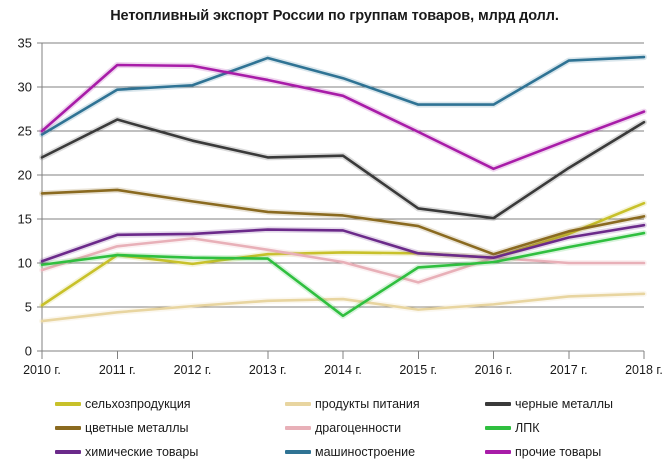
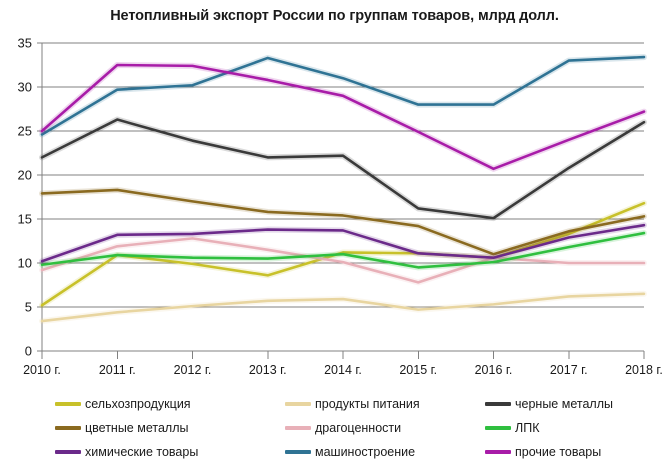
сельхозпродукция/2013 г.: 11 -> 9
ЛПК/2014 г.: 4 -> 11
